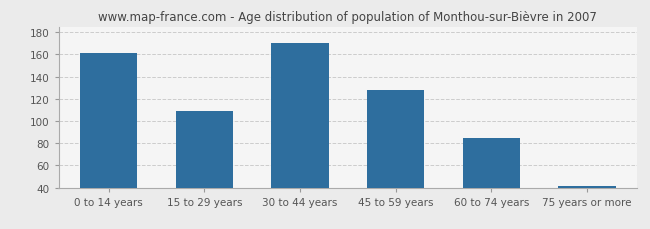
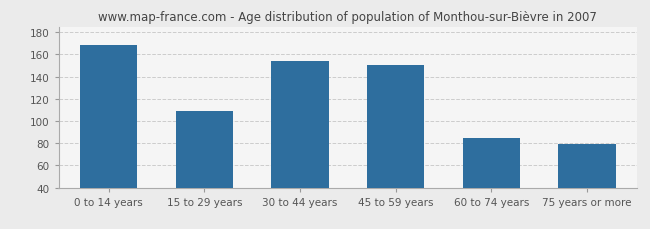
0 to 14 years: 161 -> 168
30 to 44 years: 170 -> 154
45 to 59 years: 128 -> 150
75 years or more: 41 -> 79
